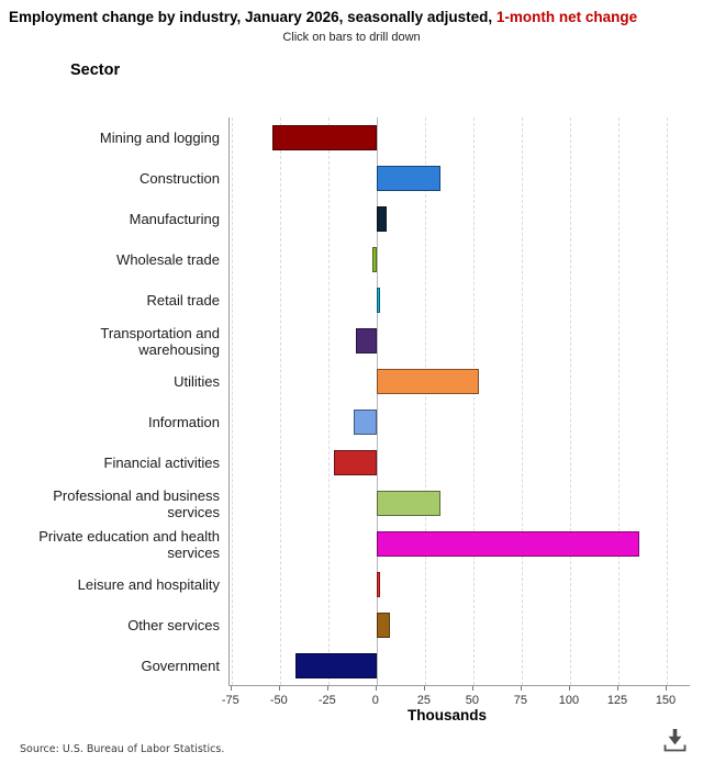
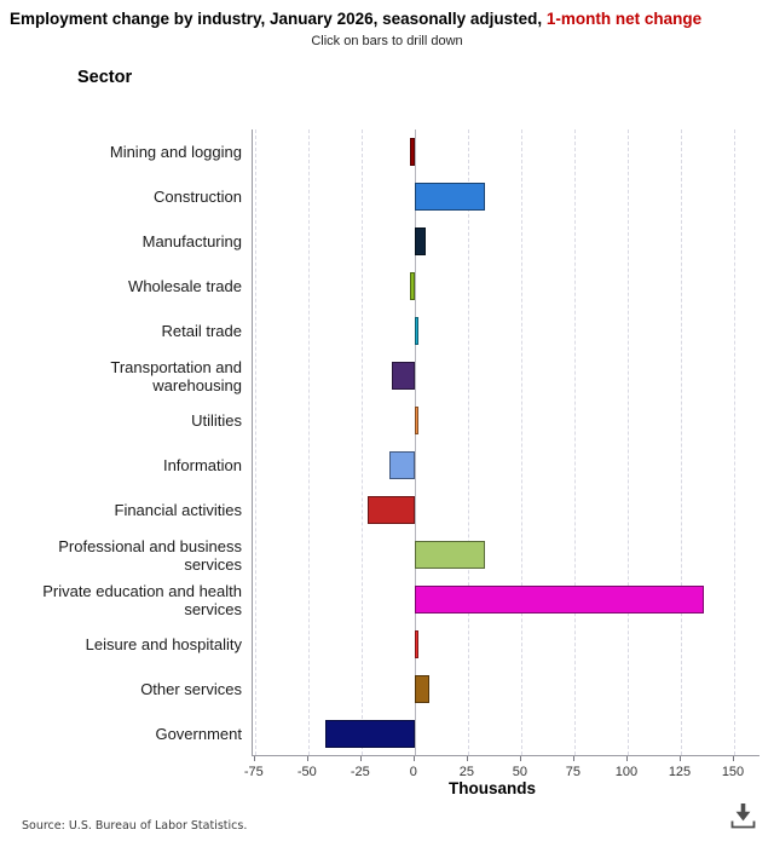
Mining and logging: -54 -> -2
Utilities: 53 -> 2
